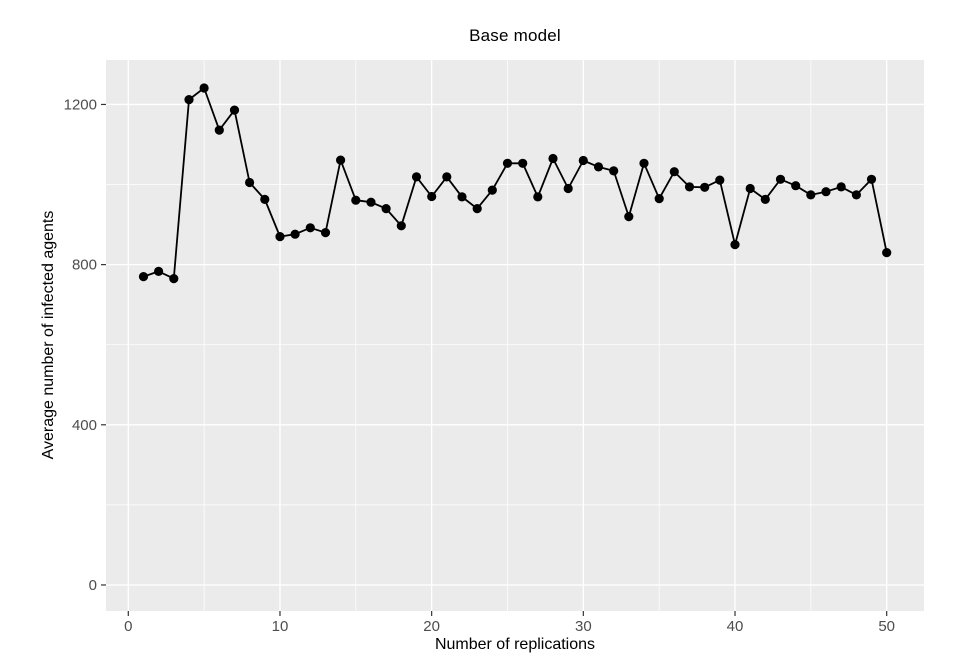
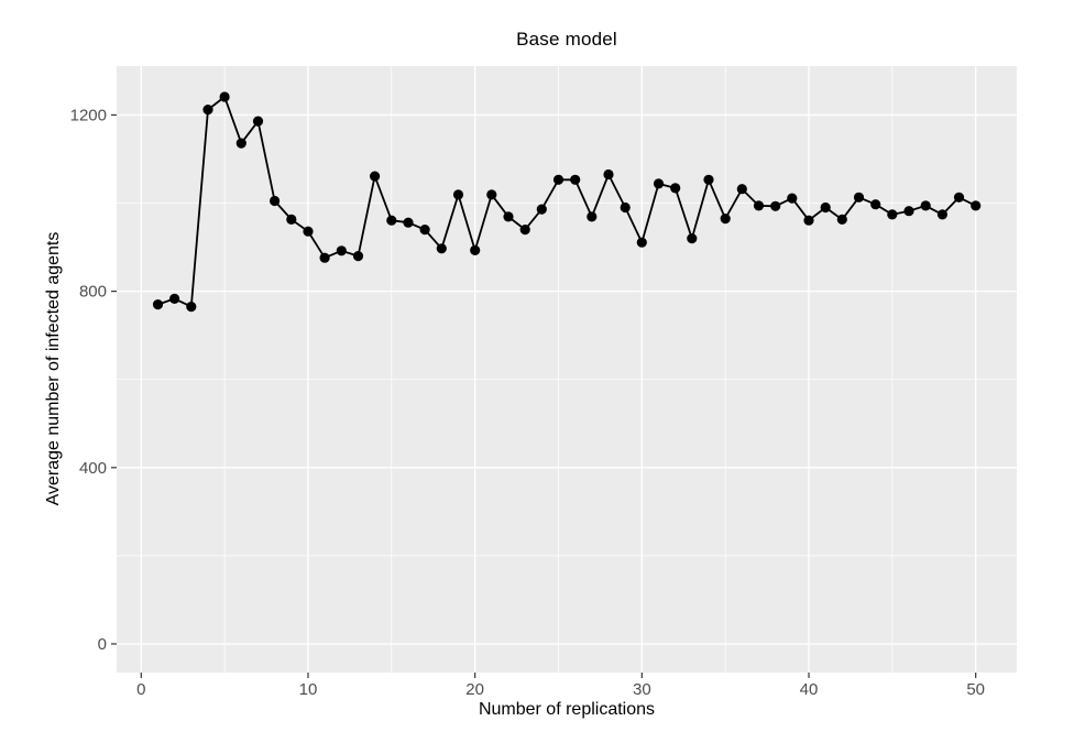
10: 870 -> 940
20: 970 -> 890
30: 1060 -> 910
40: 850 -> 960
50: 830 -> 990
